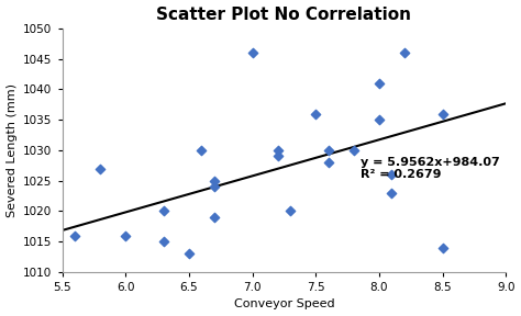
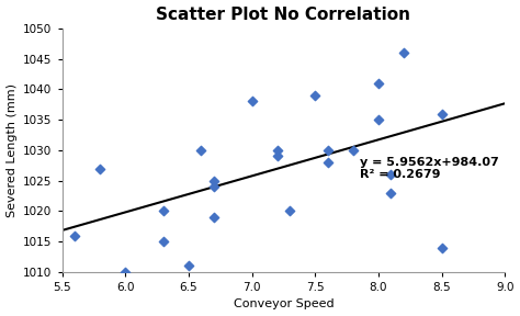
6.0: 1016 -> 1010
6.5: 1013 -> 1011
7.0: 1046 -> 1038
7.5: 1036 -> 1039
